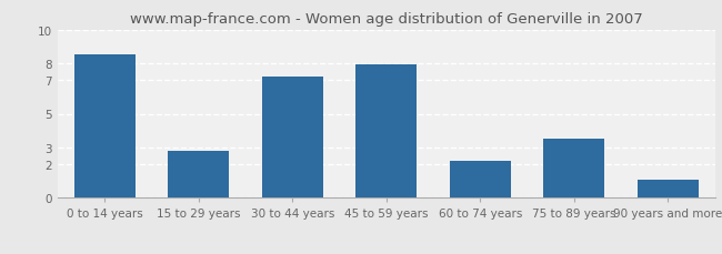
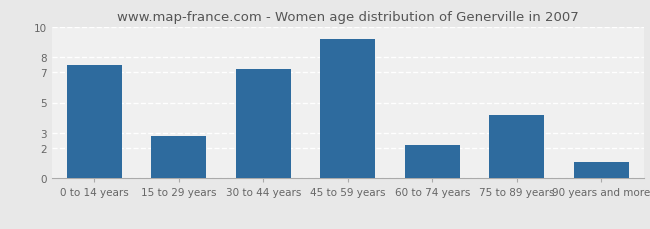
0 to 14 years: 8.5 -> 7.5
45 to 59 years: 7.9 -> 9.2
75 to 89 years: 3.5 -> 4.2
